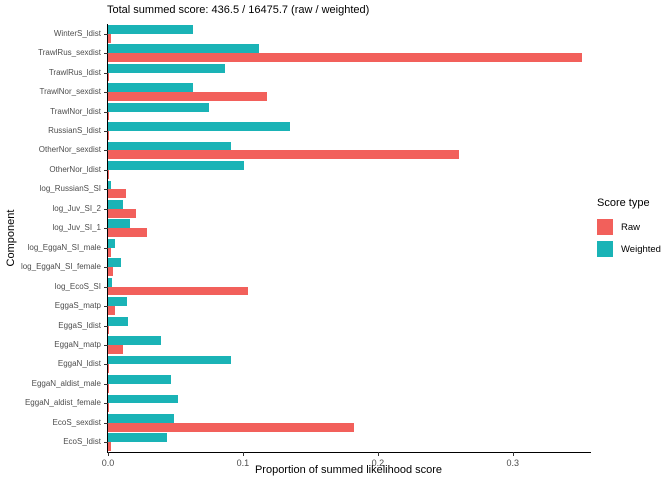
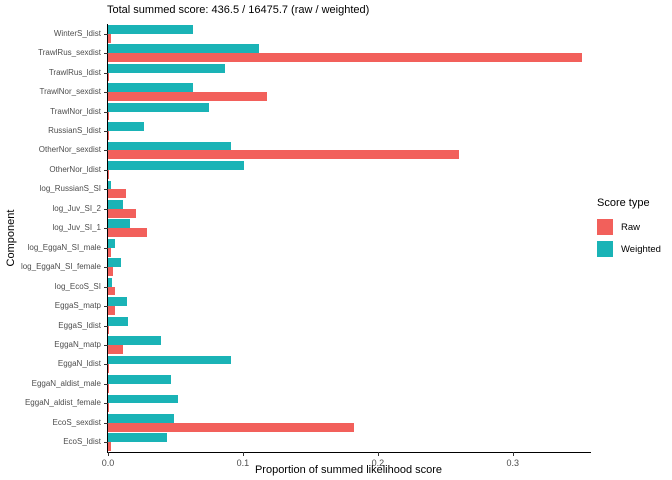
Weighted/RussianS_ldist: 0.135 -> 0.027
Raw/log_EcoS_SI: 0.104 -> 0.005
